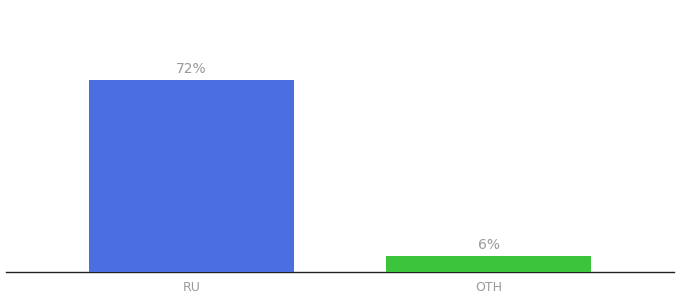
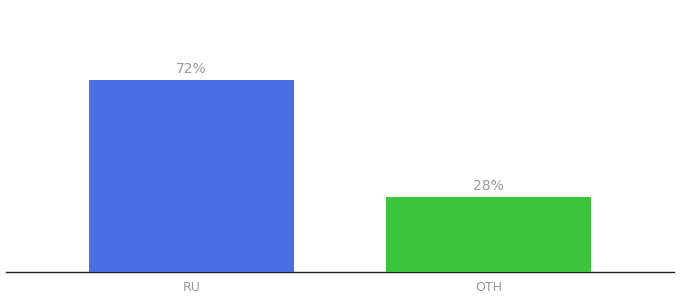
OTH: 6% -> 28%
